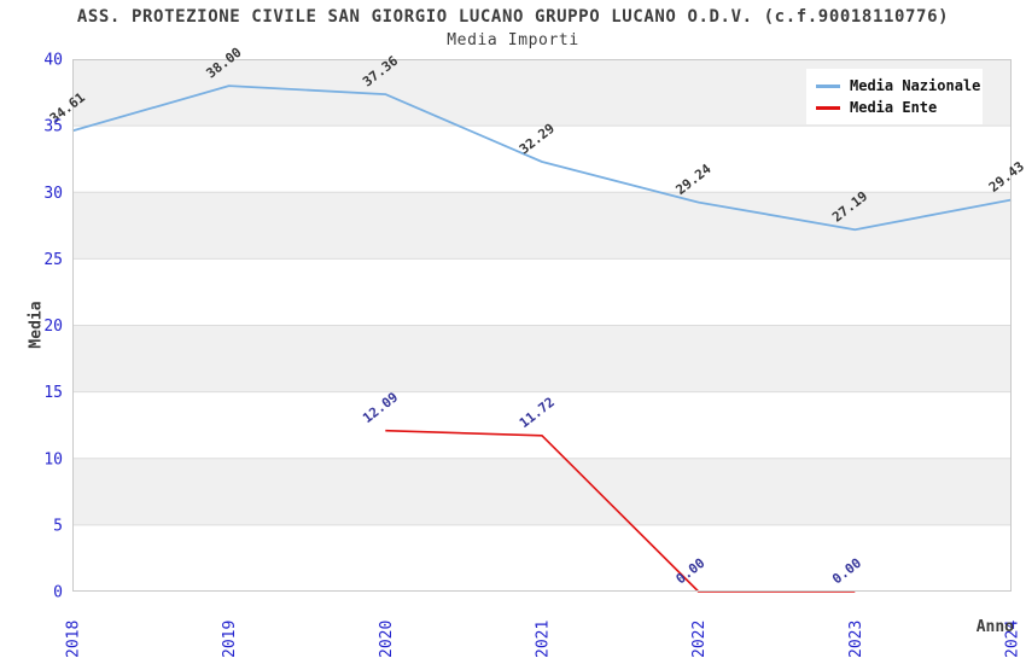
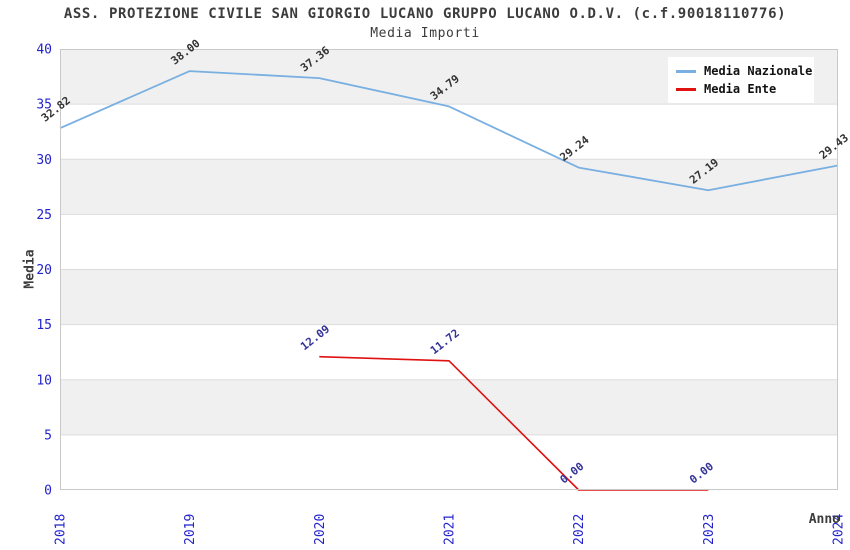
Media Nazionale/2018: 34.61 -> 32.82
Media Nazionale/2021: 32.29 -> 34.79
